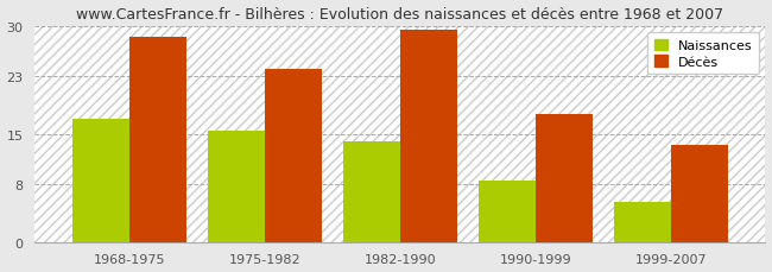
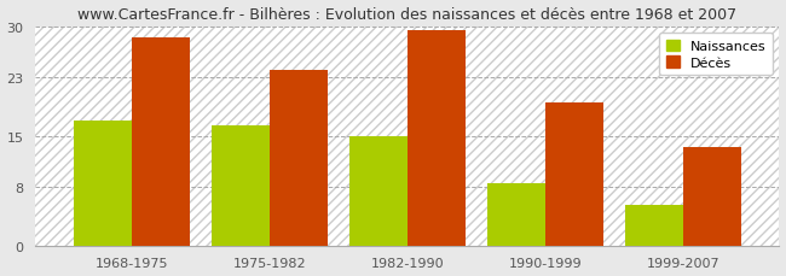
Naissances/1975-1982: 15.4 -> 16.5
Naissances/1982-1990: 14.0 -> 15.0
Décès/1990-1999: 17.8 -> 19.5
